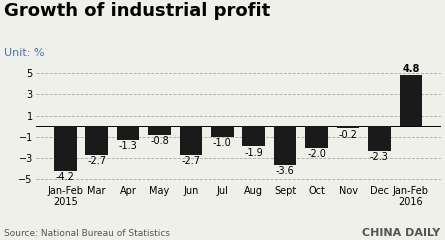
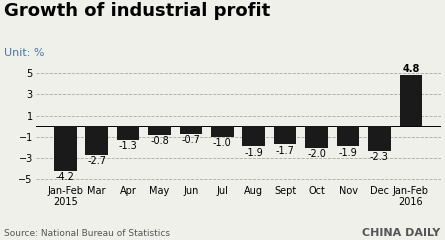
Jun: -2.7 -> -0.7
Sept: -3.6 -> -1.7
Nov: -0.2 -> -1.9
